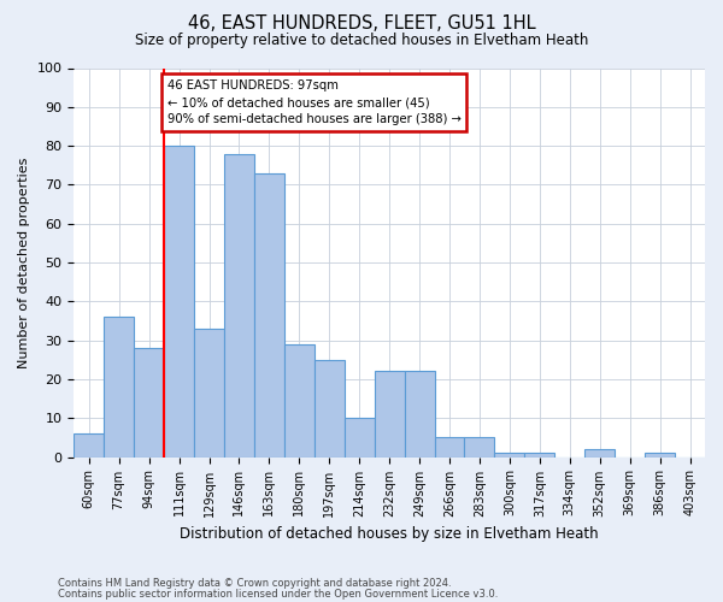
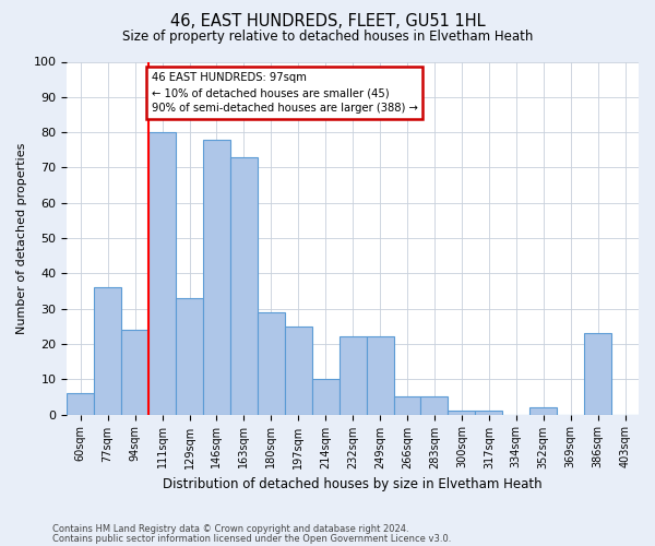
94sqm: 28 -> 24
386sqm: 1 -> 23
